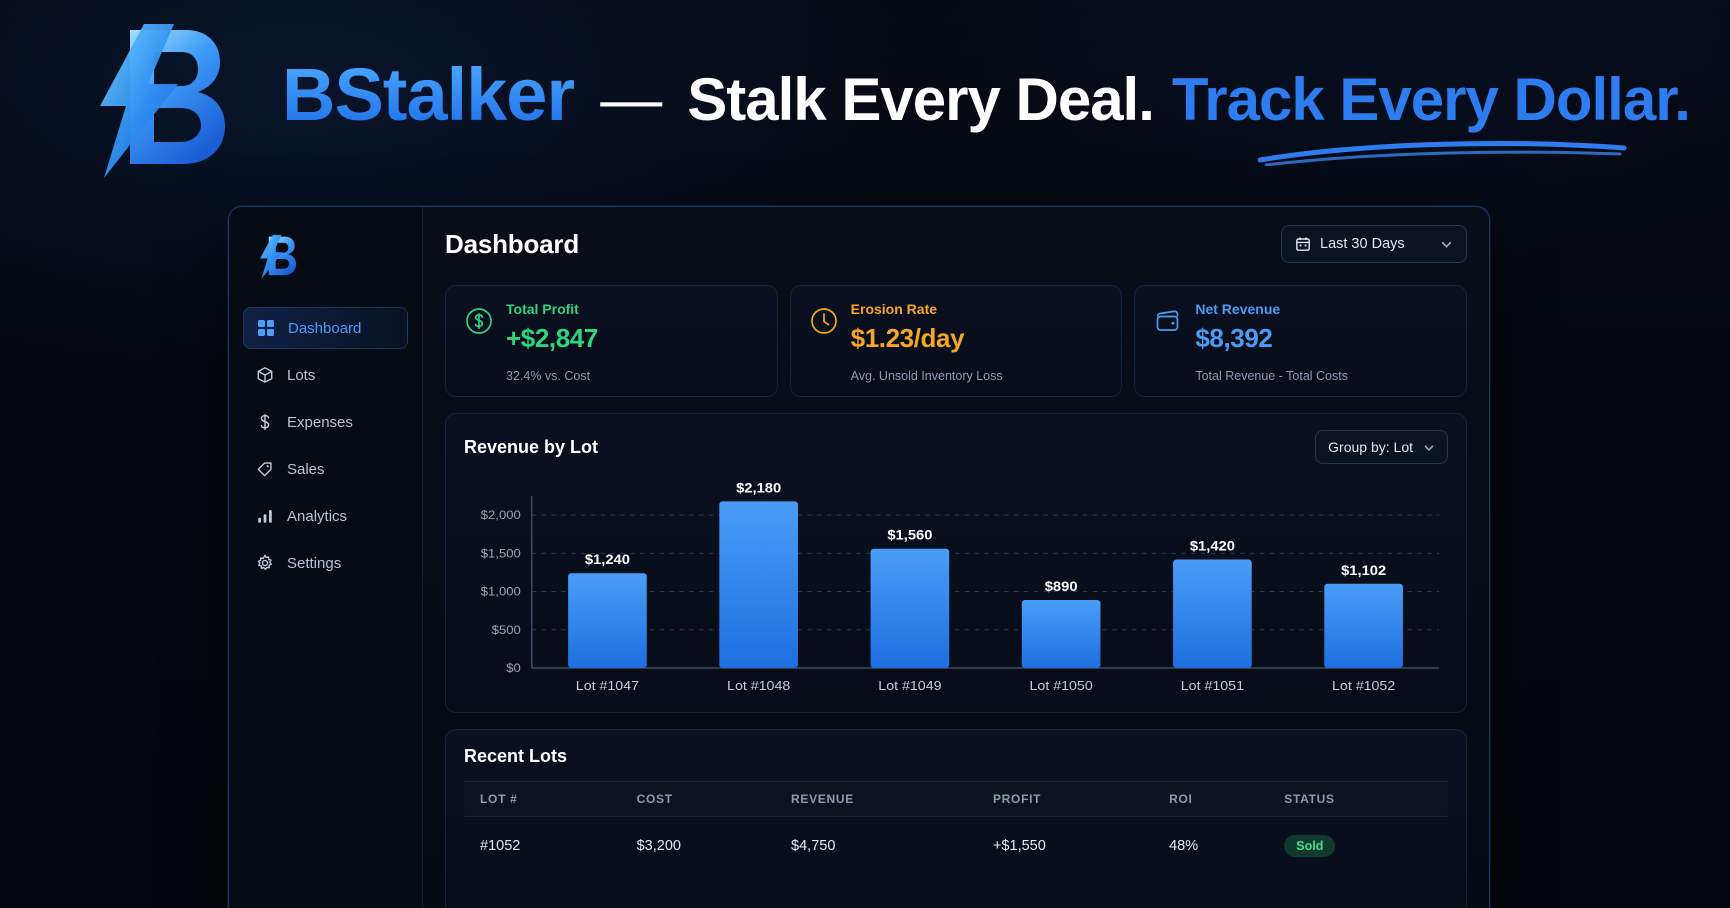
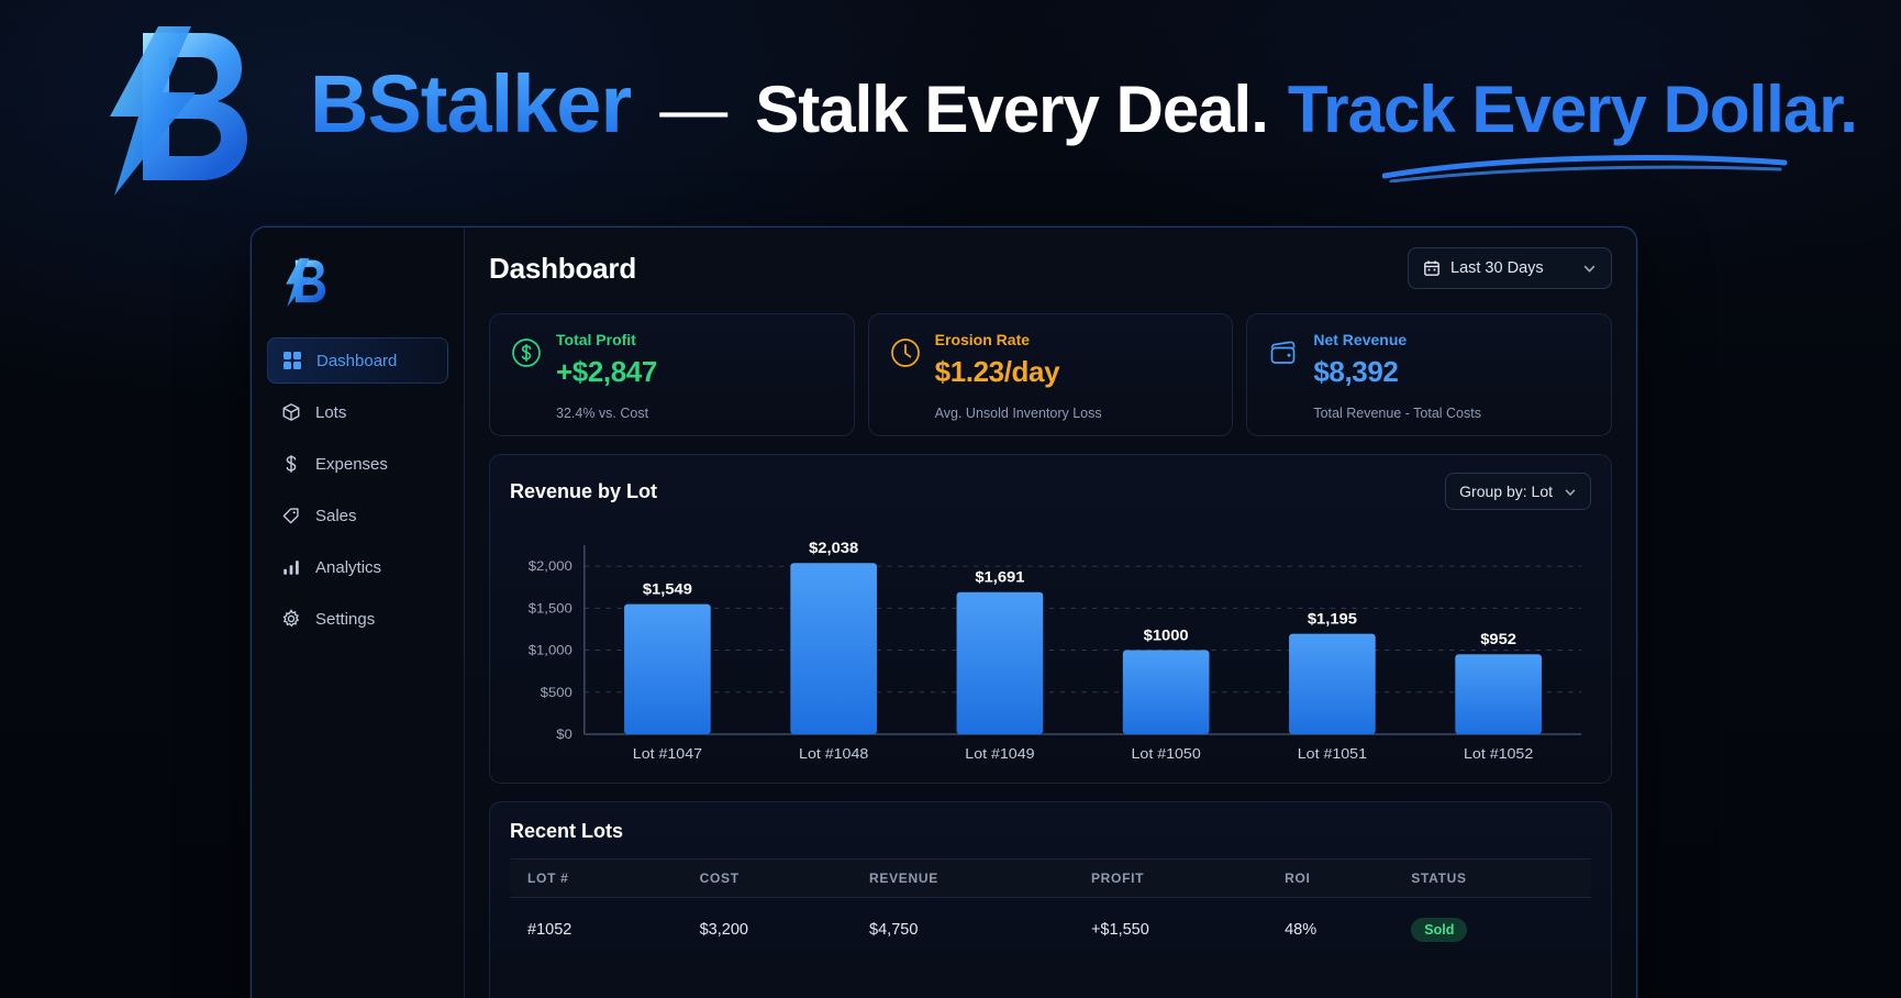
Lot #1047: $1,240 -> $1,549
Lot #1048: $2,180 -> $2,038
Lot #1049: $1,560 -> $1,691
Lot #1050: $890 -> $1000
Lot #1051: $1,420 -> $1,195
Lot #1052: $1,102 -> $952
